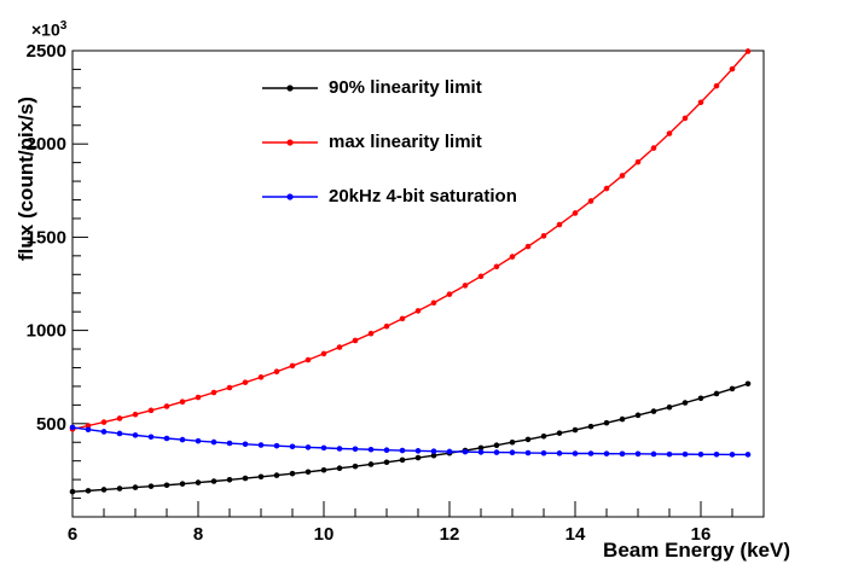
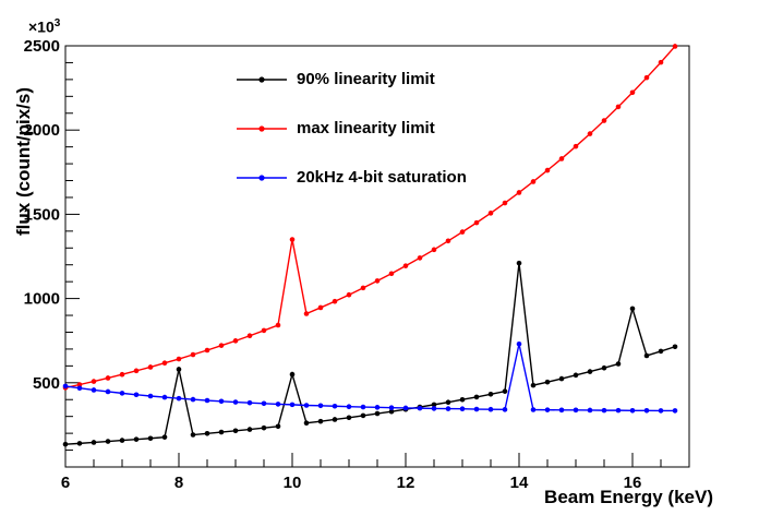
90% linearity limit/8: 180 -> 580
90% linearity limit/10: 250 -> 550
max linearity limit/10: 880 -> 1350
90% linearity limit/14: 470 -> 1210
20kHz 4-bit saturation/14: 340 -> 730
90% linearity limit/16: 640 -> 940
